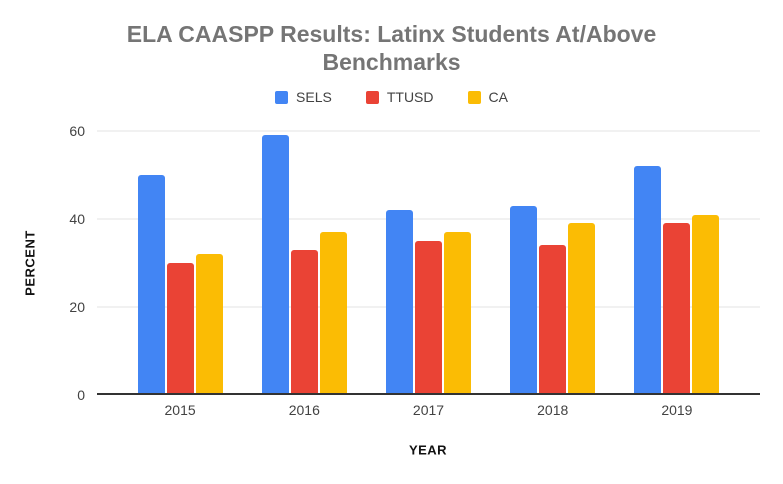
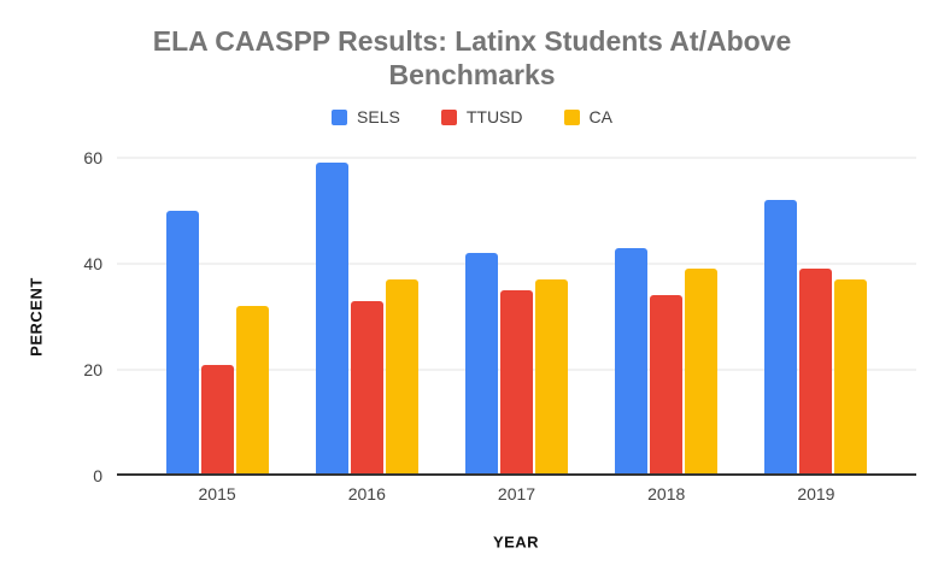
TTUSD/2015: 30 -> 21
CA/2019: 41 -> 37
